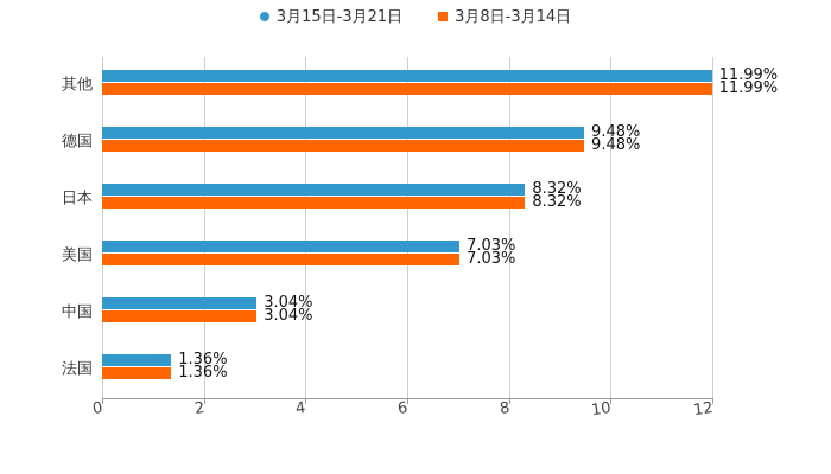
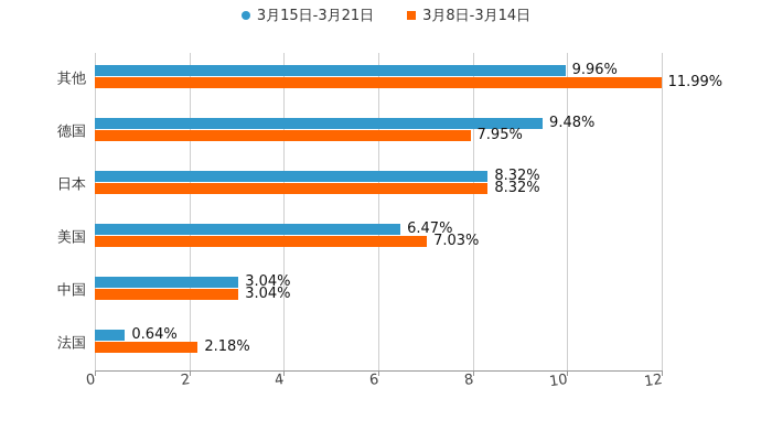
3月15日-3月21日/其他: 11.99% -> 9.96%
3月8日-3月14日/德国: 9.48% -> 7.95%
3月15日-3月21日/美国: 7.03% -> 6.47%
3月15日-3月21日/法国: 1.36% -> 0.64%
3月8日-3月14日/法国: 1.36% -> 2.18%
